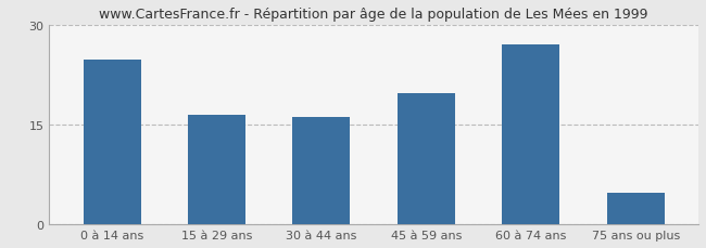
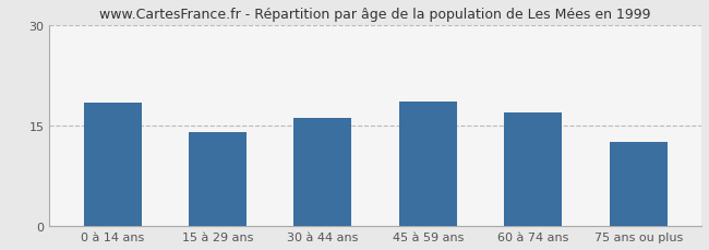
0 à 14 ans: 24.8 -> 18.5
15 à 29 ans: 16.4 -> 14.0
45 à 59 ans: 19.8 -> 18.6
60 à 74 ans: 27.0 -> 17.0
75 ans ou plus: 4.8 -> 12.5
